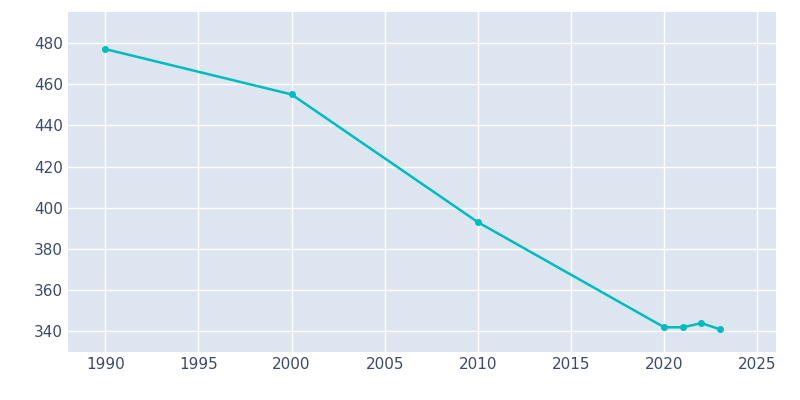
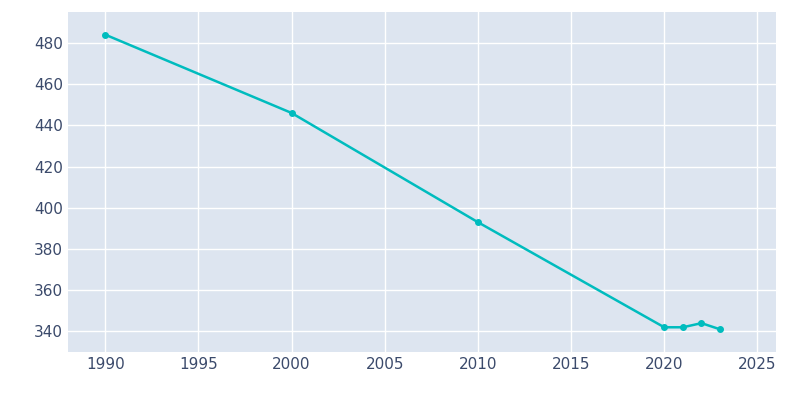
1990: 477 -> 484
2000: 455 -> 446
